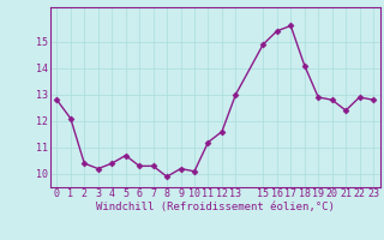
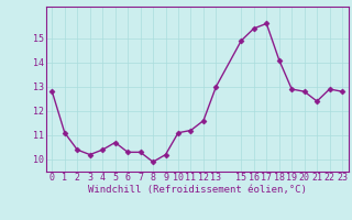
1: 12.1 -> 11.1
10: 10.1 -> 11.1
